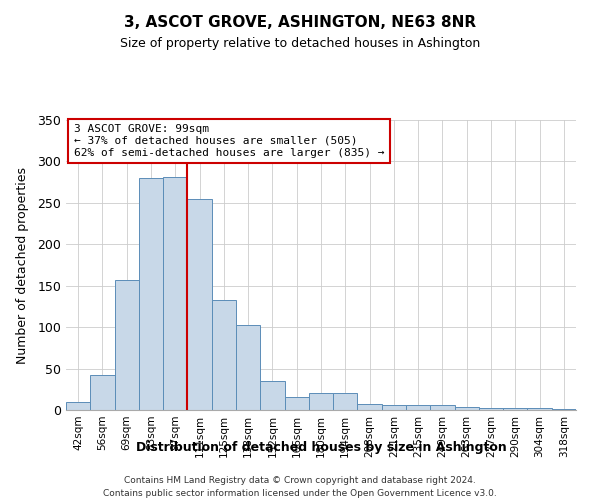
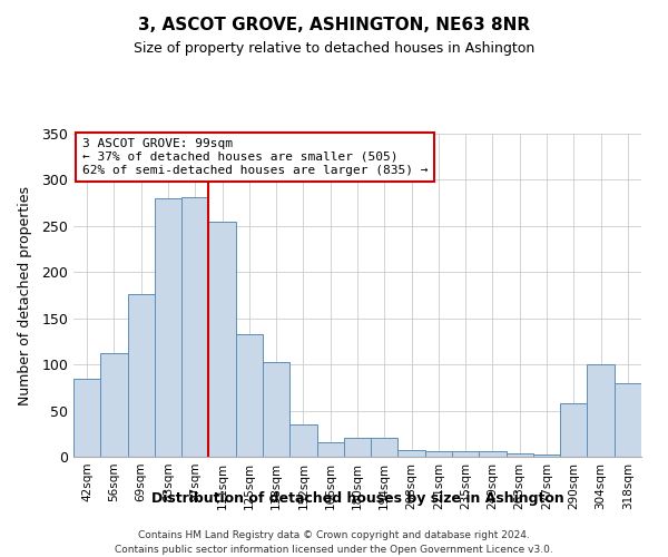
42sqm: 10 -> 84
56sqm: 42 -> 112
69sqm: 157 -> 176
290sqm: 2 -> 58
304sqm: 2 -> 100
318sqm: 1 -> 80
